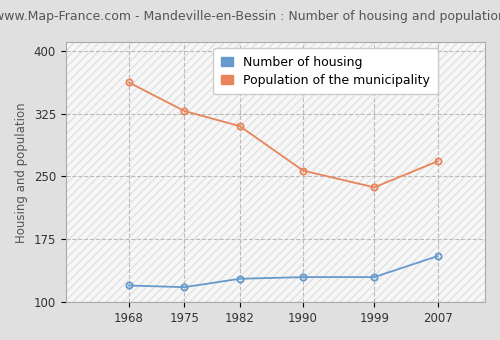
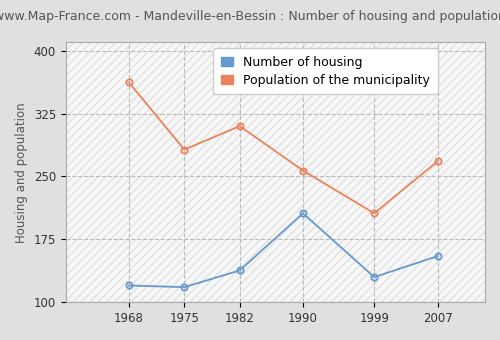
Population of the municipality/1975: 328 -> 282
Number of housing/1982: 128 -> 138
Number of housing/1990: 130 -> 206
Population of the municipality/1999: 237 -> 206
